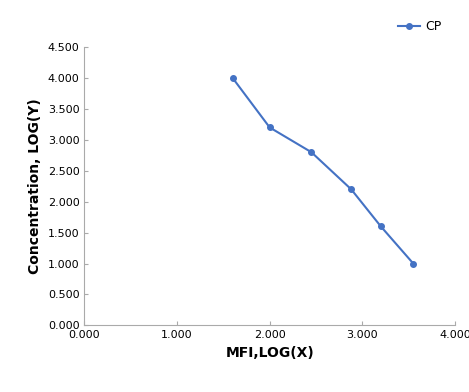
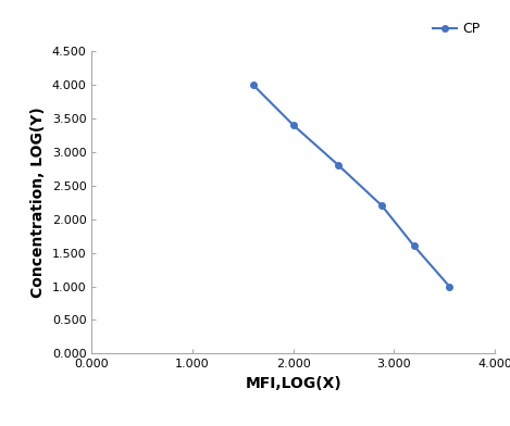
2.000: 3.2 -> 3.4
